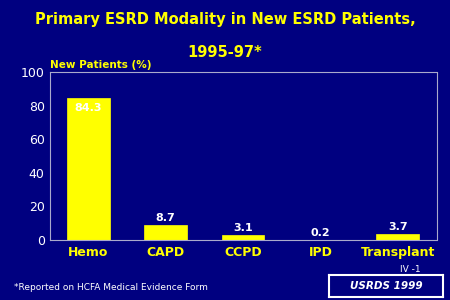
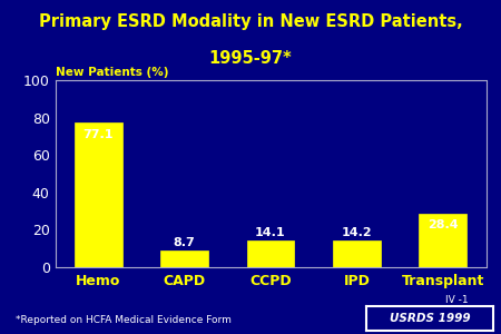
Hemo: 84.3 -> 77.1
CCPD: 3.1 -> 14.1
IPD: 0.2 -> 14.2
Transplant: 3.7 -> 28.4
